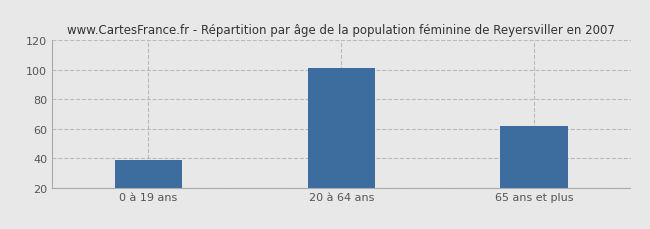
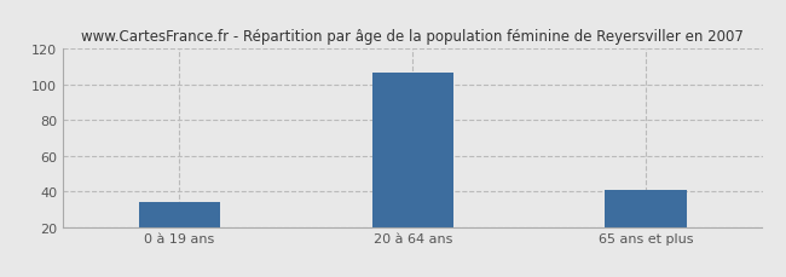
0 à 19 ans: 39 -> 34
20 à 64 ans: 101 -> 107
65 ans et plus: 62 -> 41
